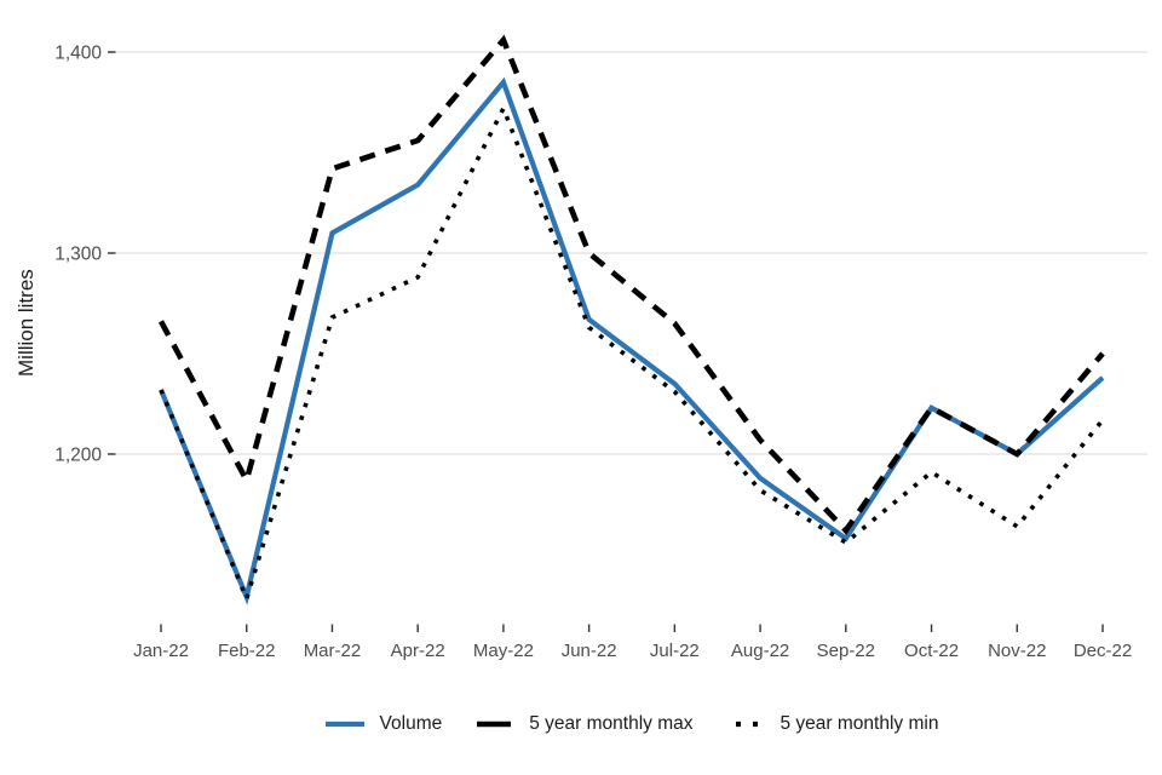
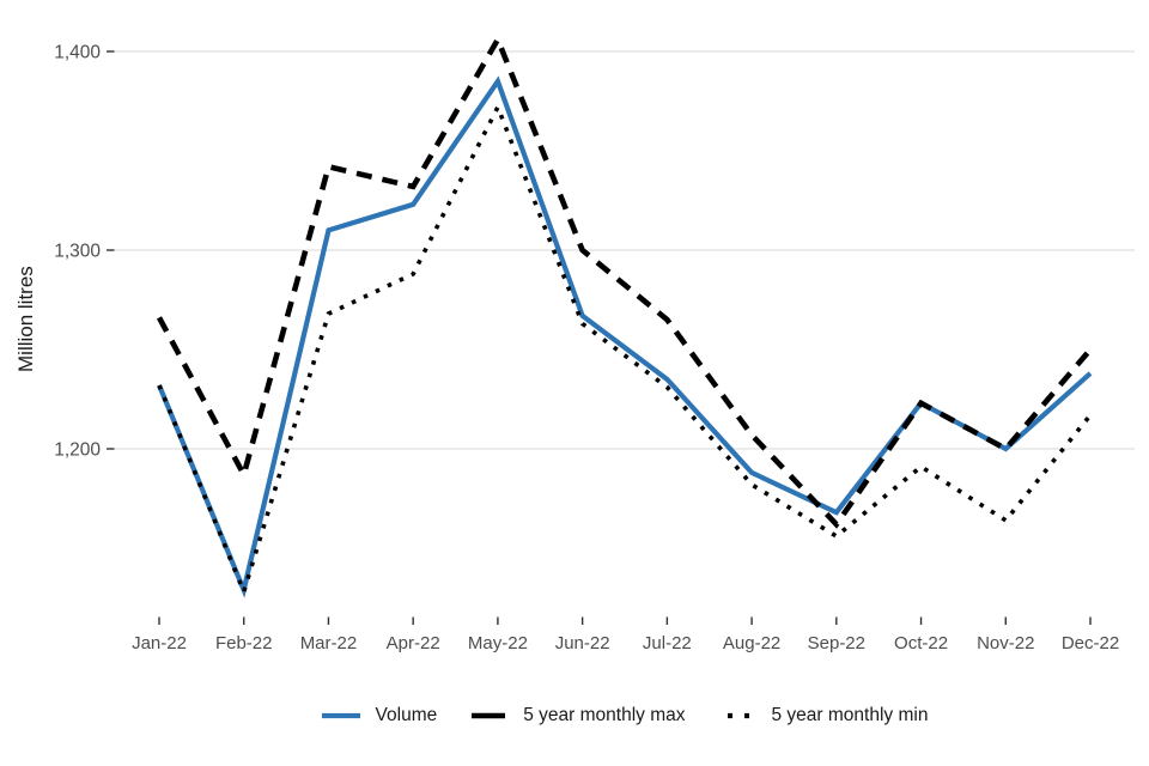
Volume/Apr-22: 1334 -> 1323
5 year monthly max/Apr-22: 1356 -> 1332
Volume/Sep-22: 1158 -> 1168
